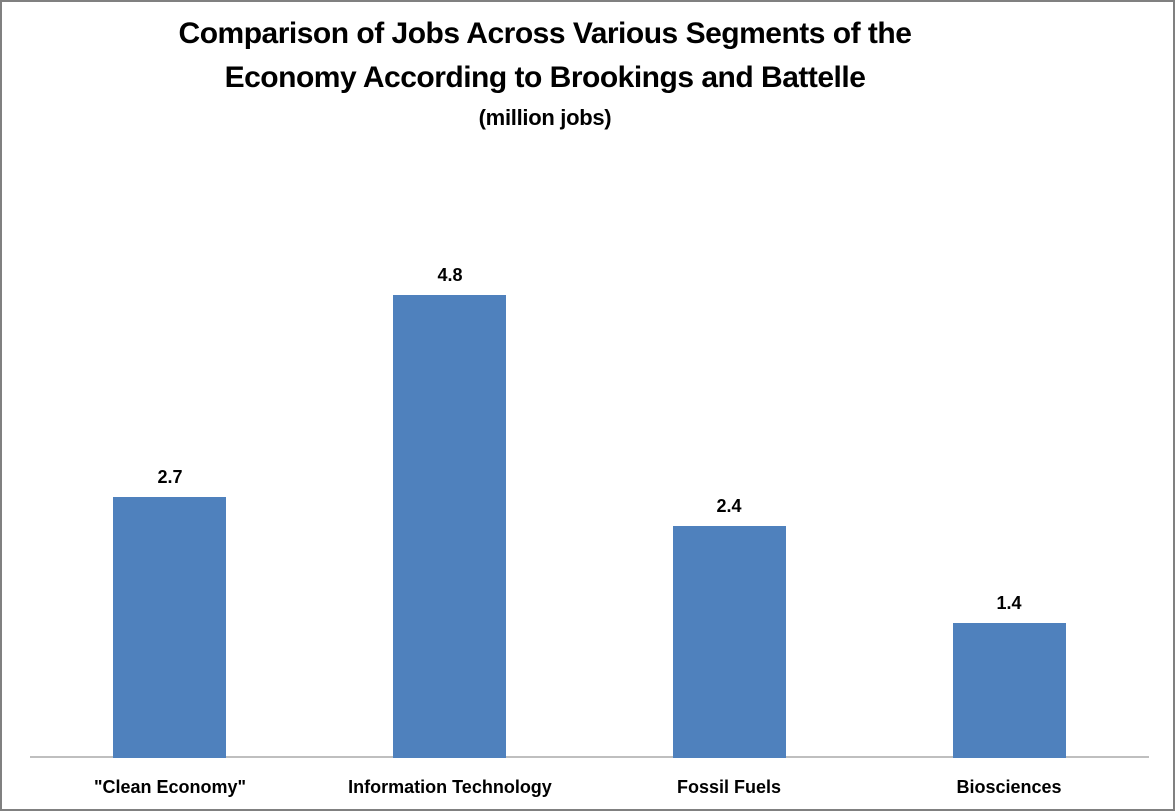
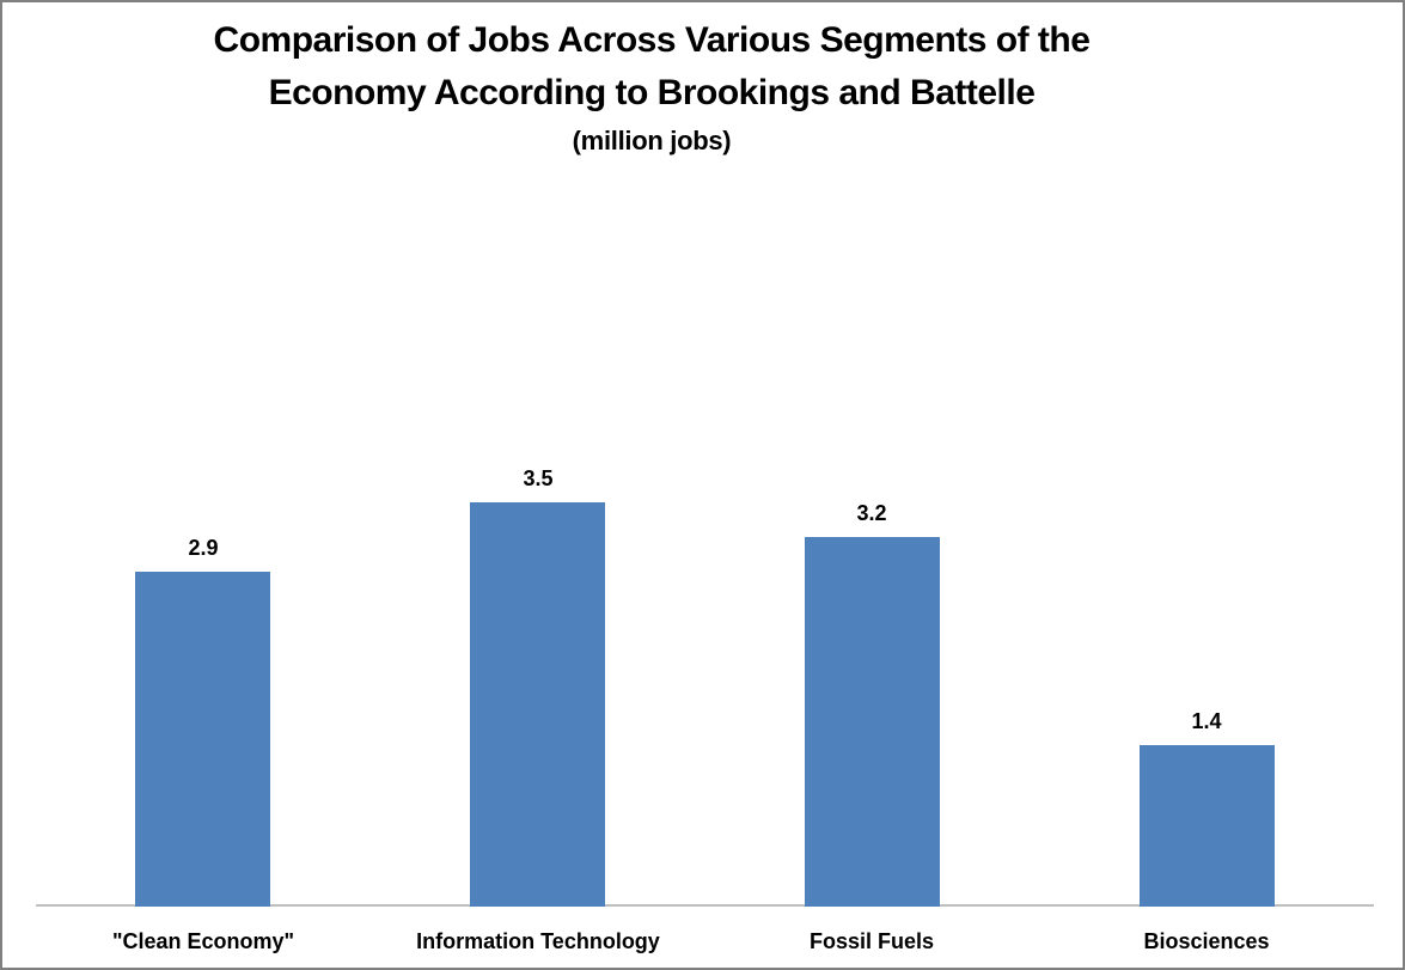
"Clean Economy": 2.7 -> 2.9
Information Technology: 4.8 -> 3.5
Fossil Fuels: 2.4 -> 3.2
